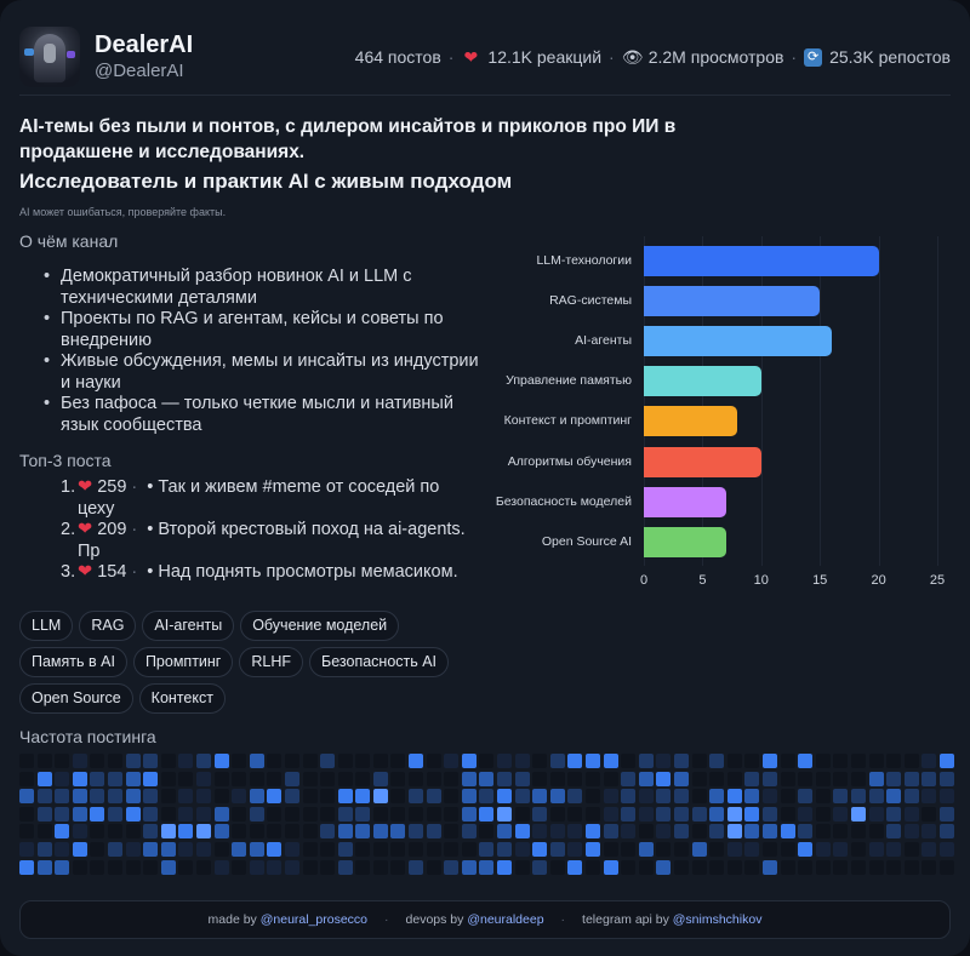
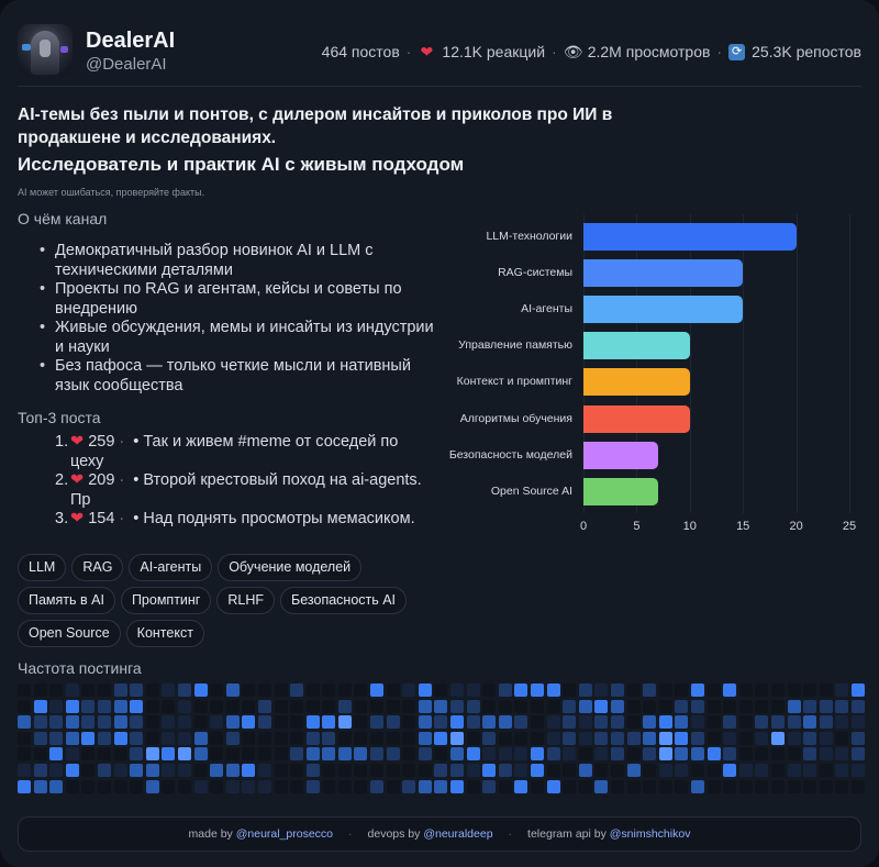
AI-агенты: 16 -> 15
Контекст и промптинг: 8 -> 10
